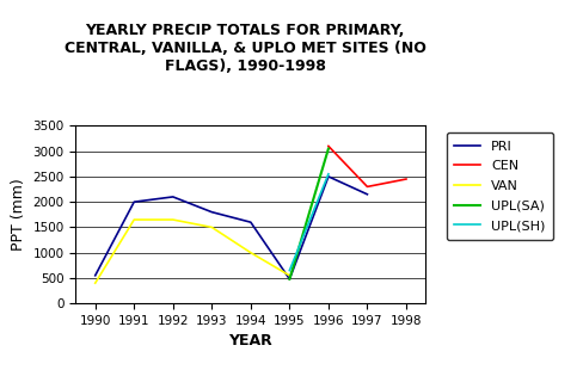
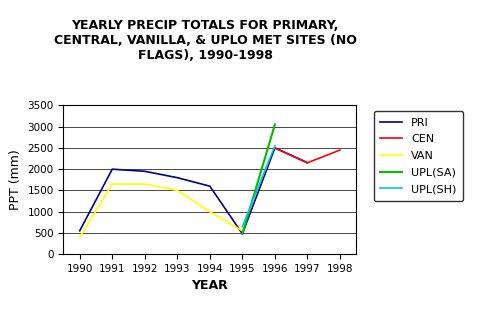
PRI/1992: 2100 -> 1950
CEN/1996: 3100 -> 2500
CEN/1997: 2300 -> 2150
